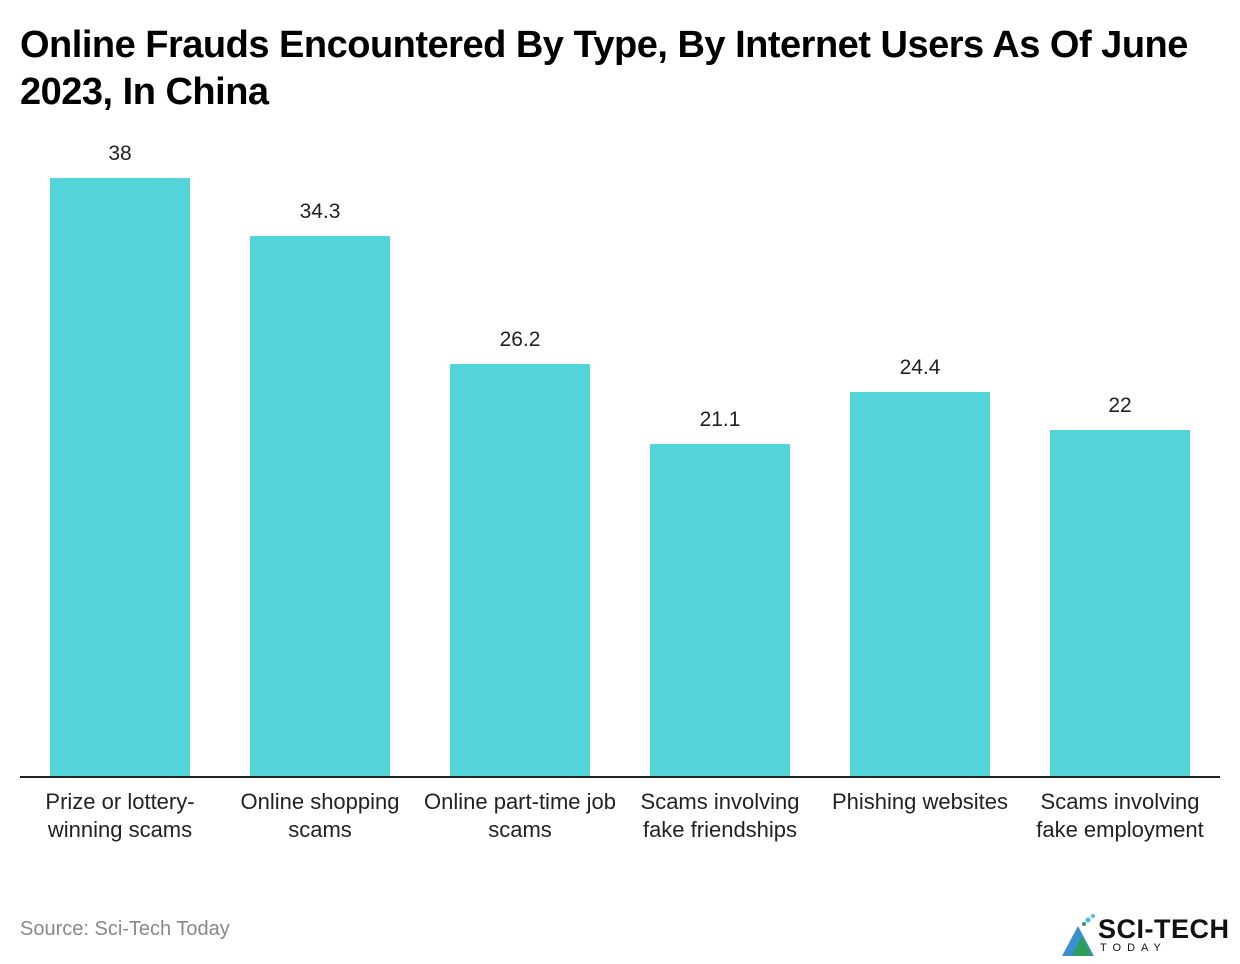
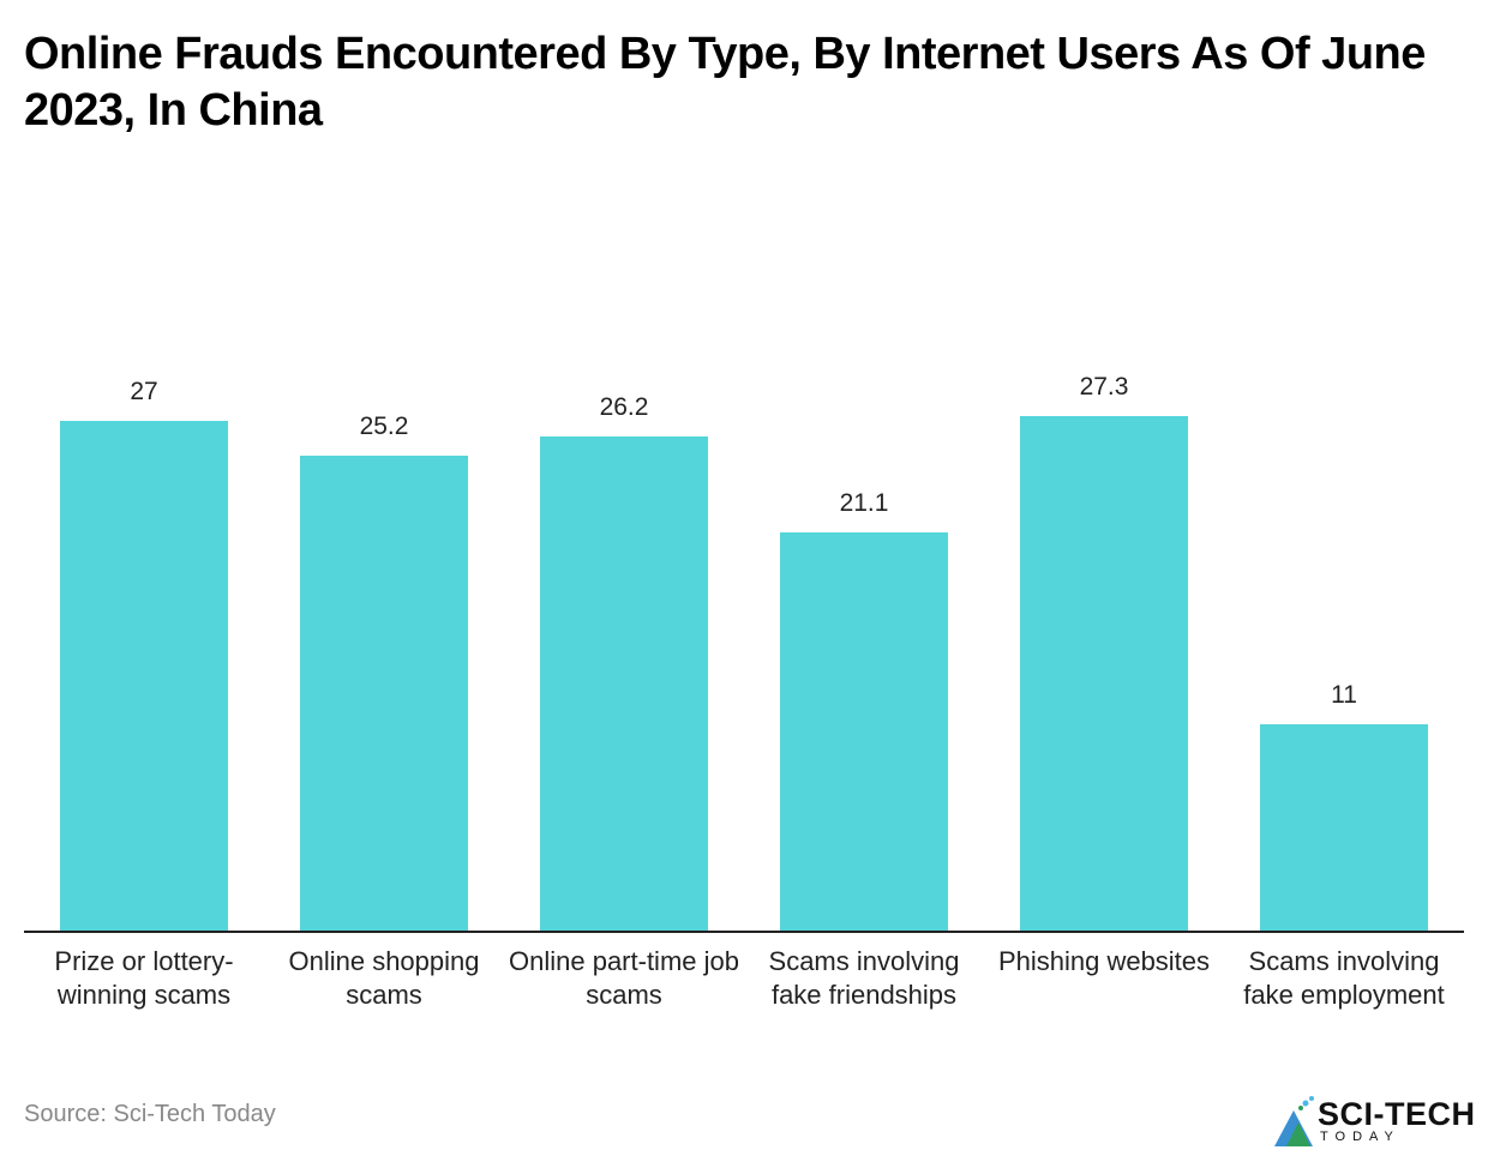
Prize or lottery-winning scams: 38 -> 27
Online shopping scams: 34.3 -> 25.2
Phishing websites: 24.4 -> 27.3
Scams involving fake employment: 22 -> 11
